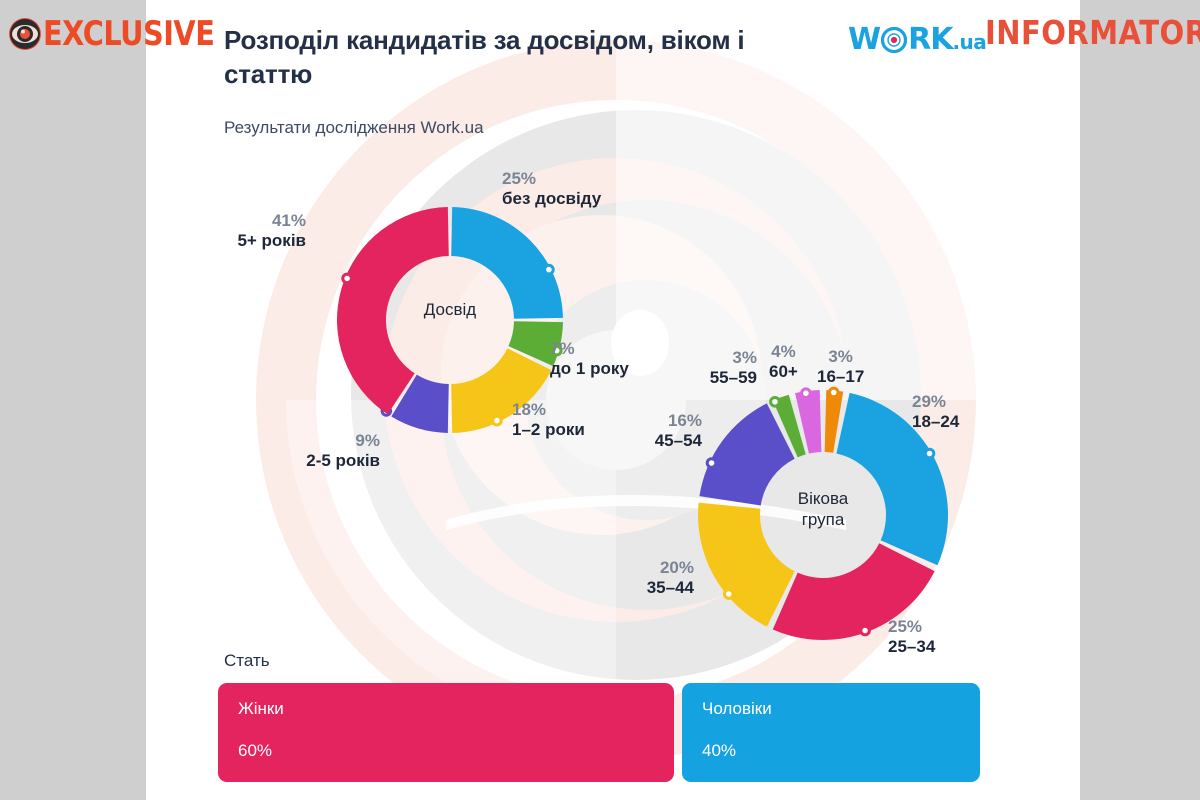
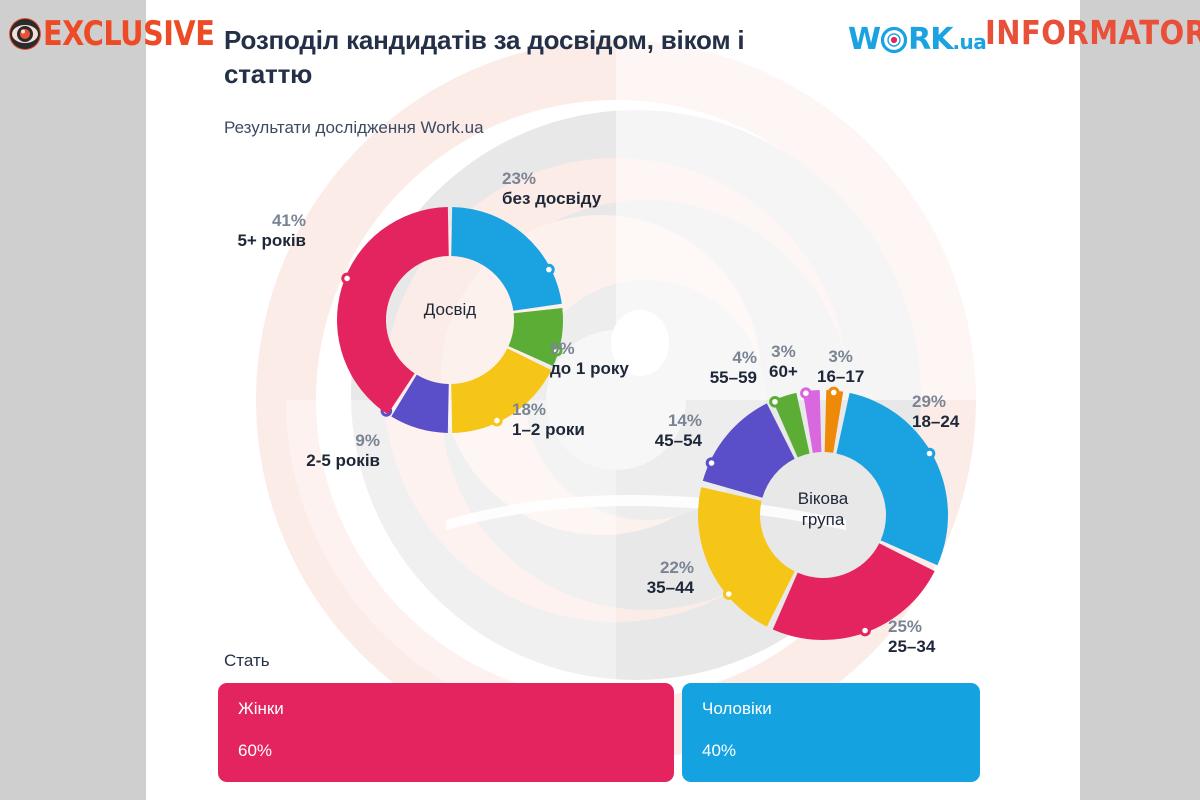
Досвід/без досвіду: 25% -> 23%
Досвід/до 1 року: 7% -> 9%
Вікова група/35–44: 20% -> 22%
Вікова група/45–54: 16% -> 14%
Вікова група/55–59: 3% -> 4%
Вікова група/60+: 4% -> 3%
